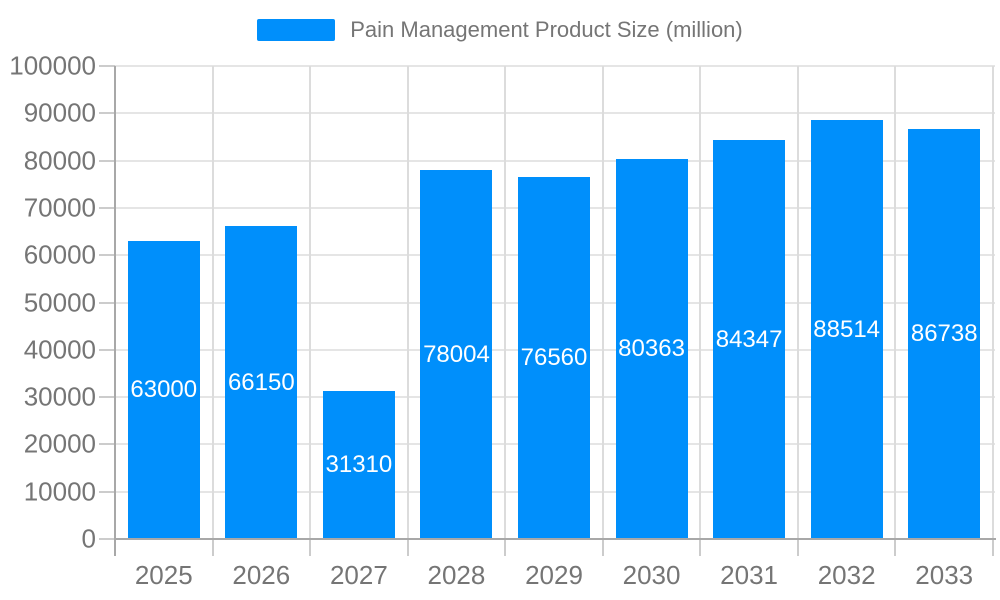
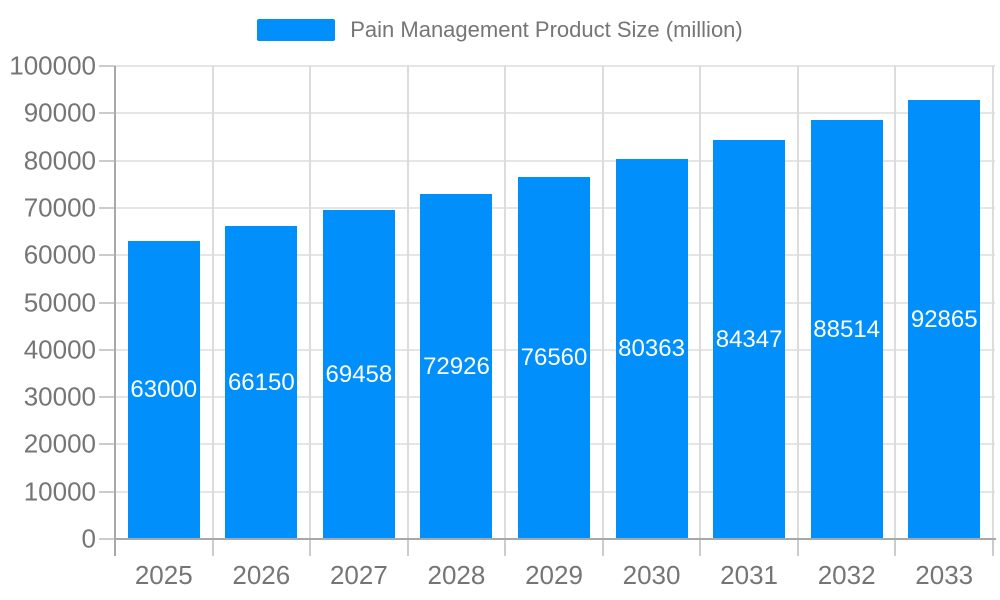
2027: 31310 -> 69458
2028: 78004 -> 72926
2033: 86738 -> 92865
